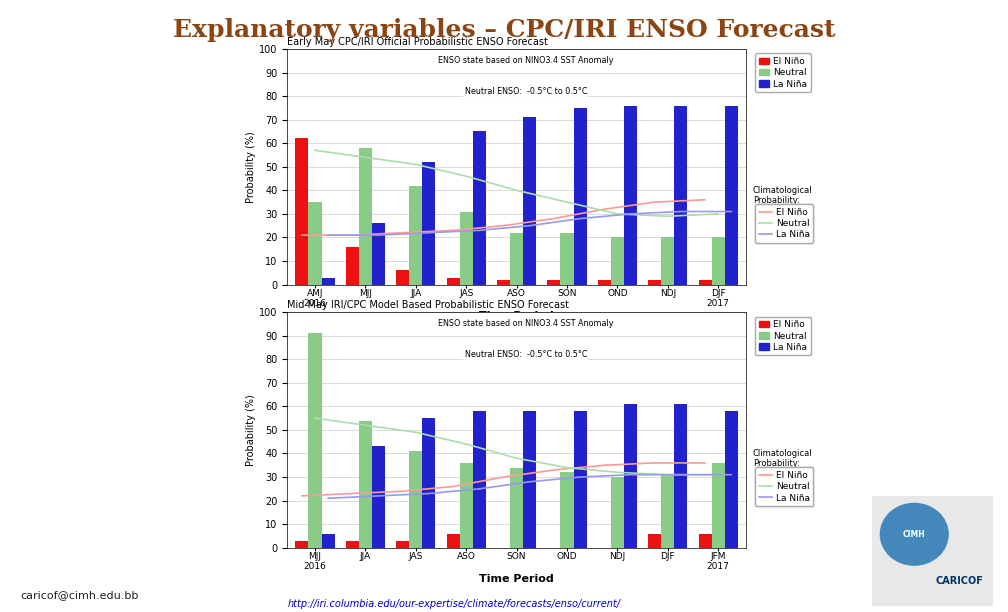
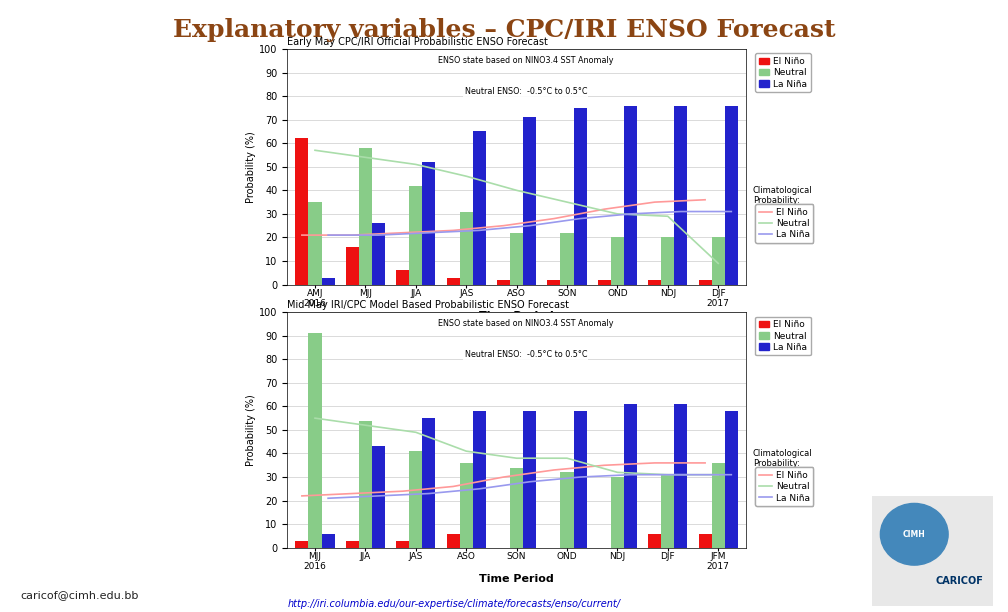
Neutral/DJF 2017: 30 -> 9
Mid May IRI/CPC Model Based Probabilistic ENSO Forecast/Neutral/ASO: 44 -> 41
Mid May IRI/CPC Model Based Probabilistic ENSO Forecast/Neutral/OND: 34 -> 38
